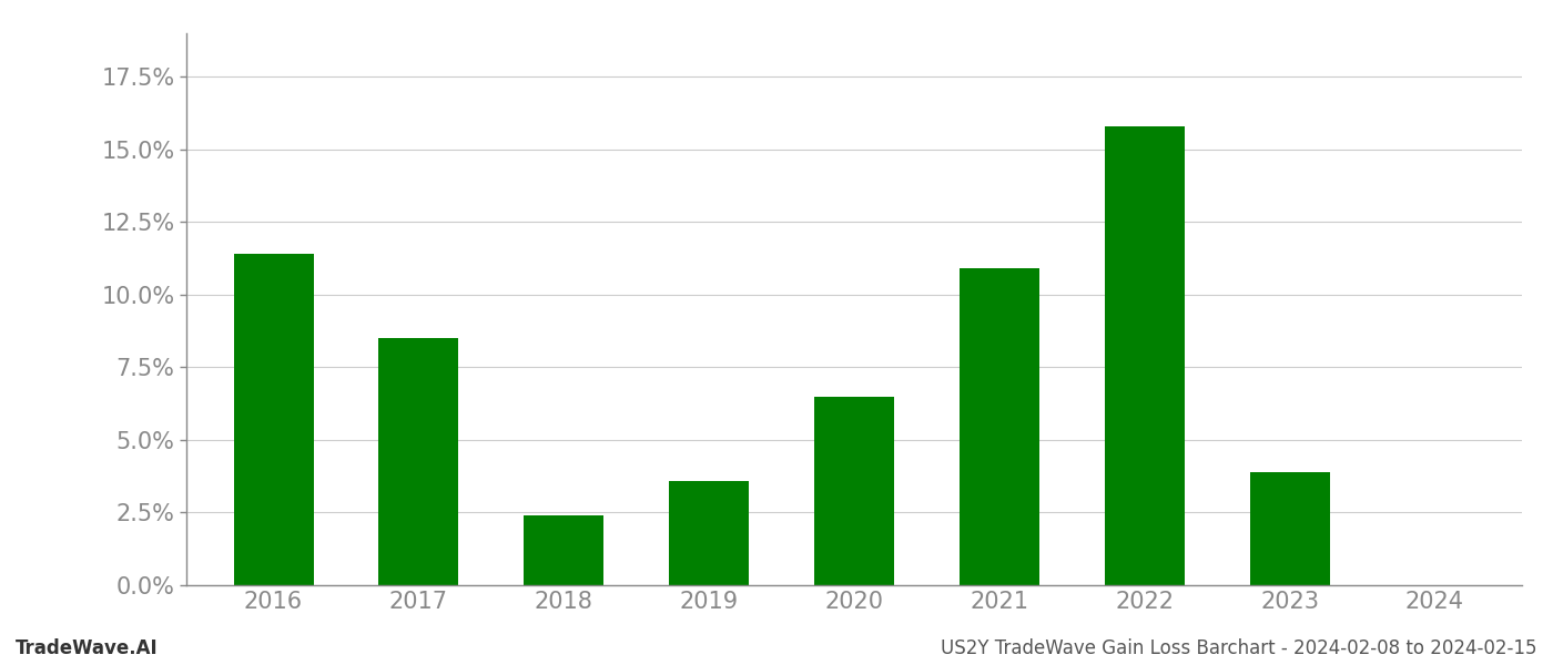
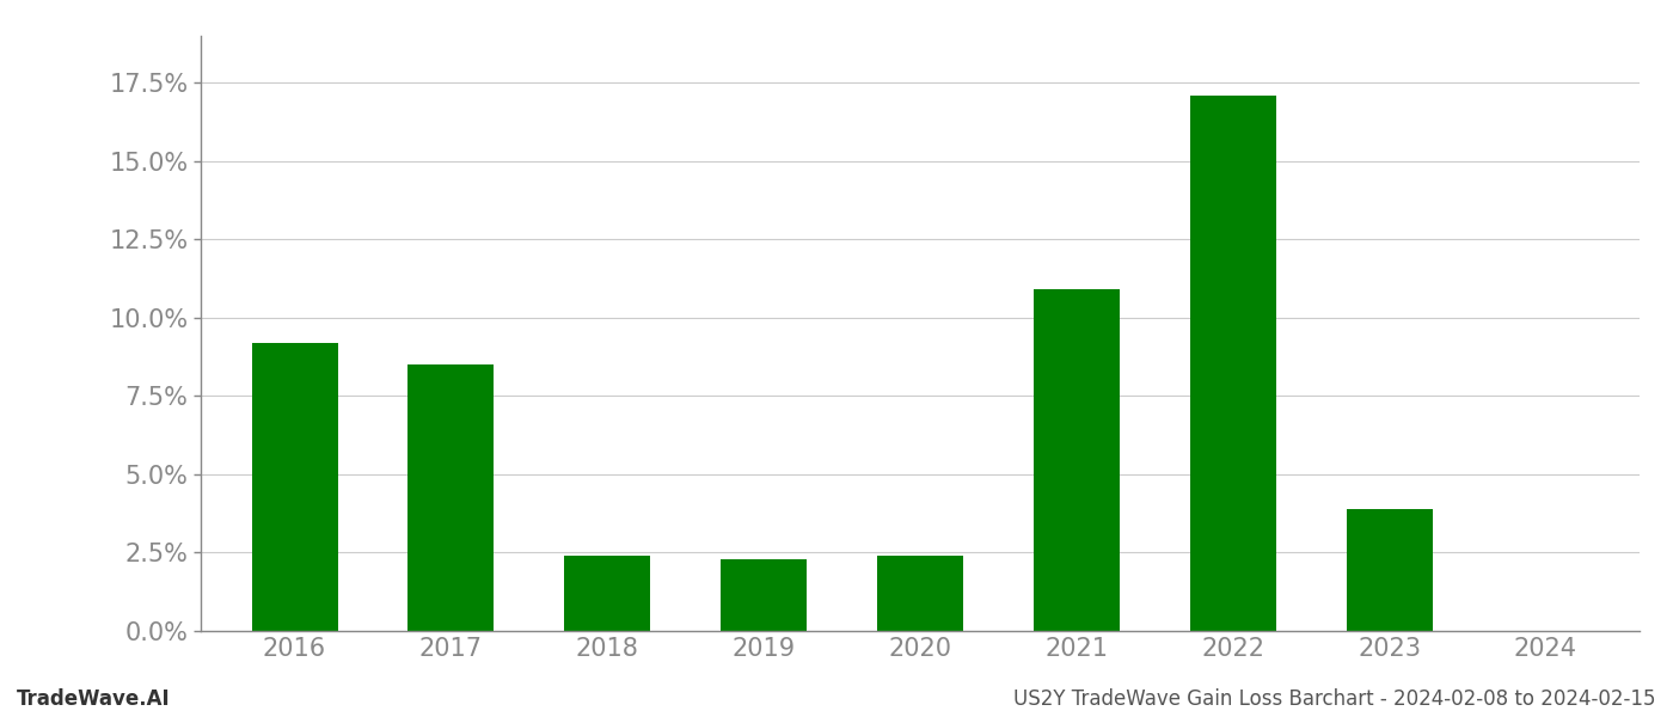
2016: 11.4% -> 9.2%
2019: 3.6% -> 2.3%
2020: 6.5% -> 2.4%
2022: 15.8% -> 17.1%
